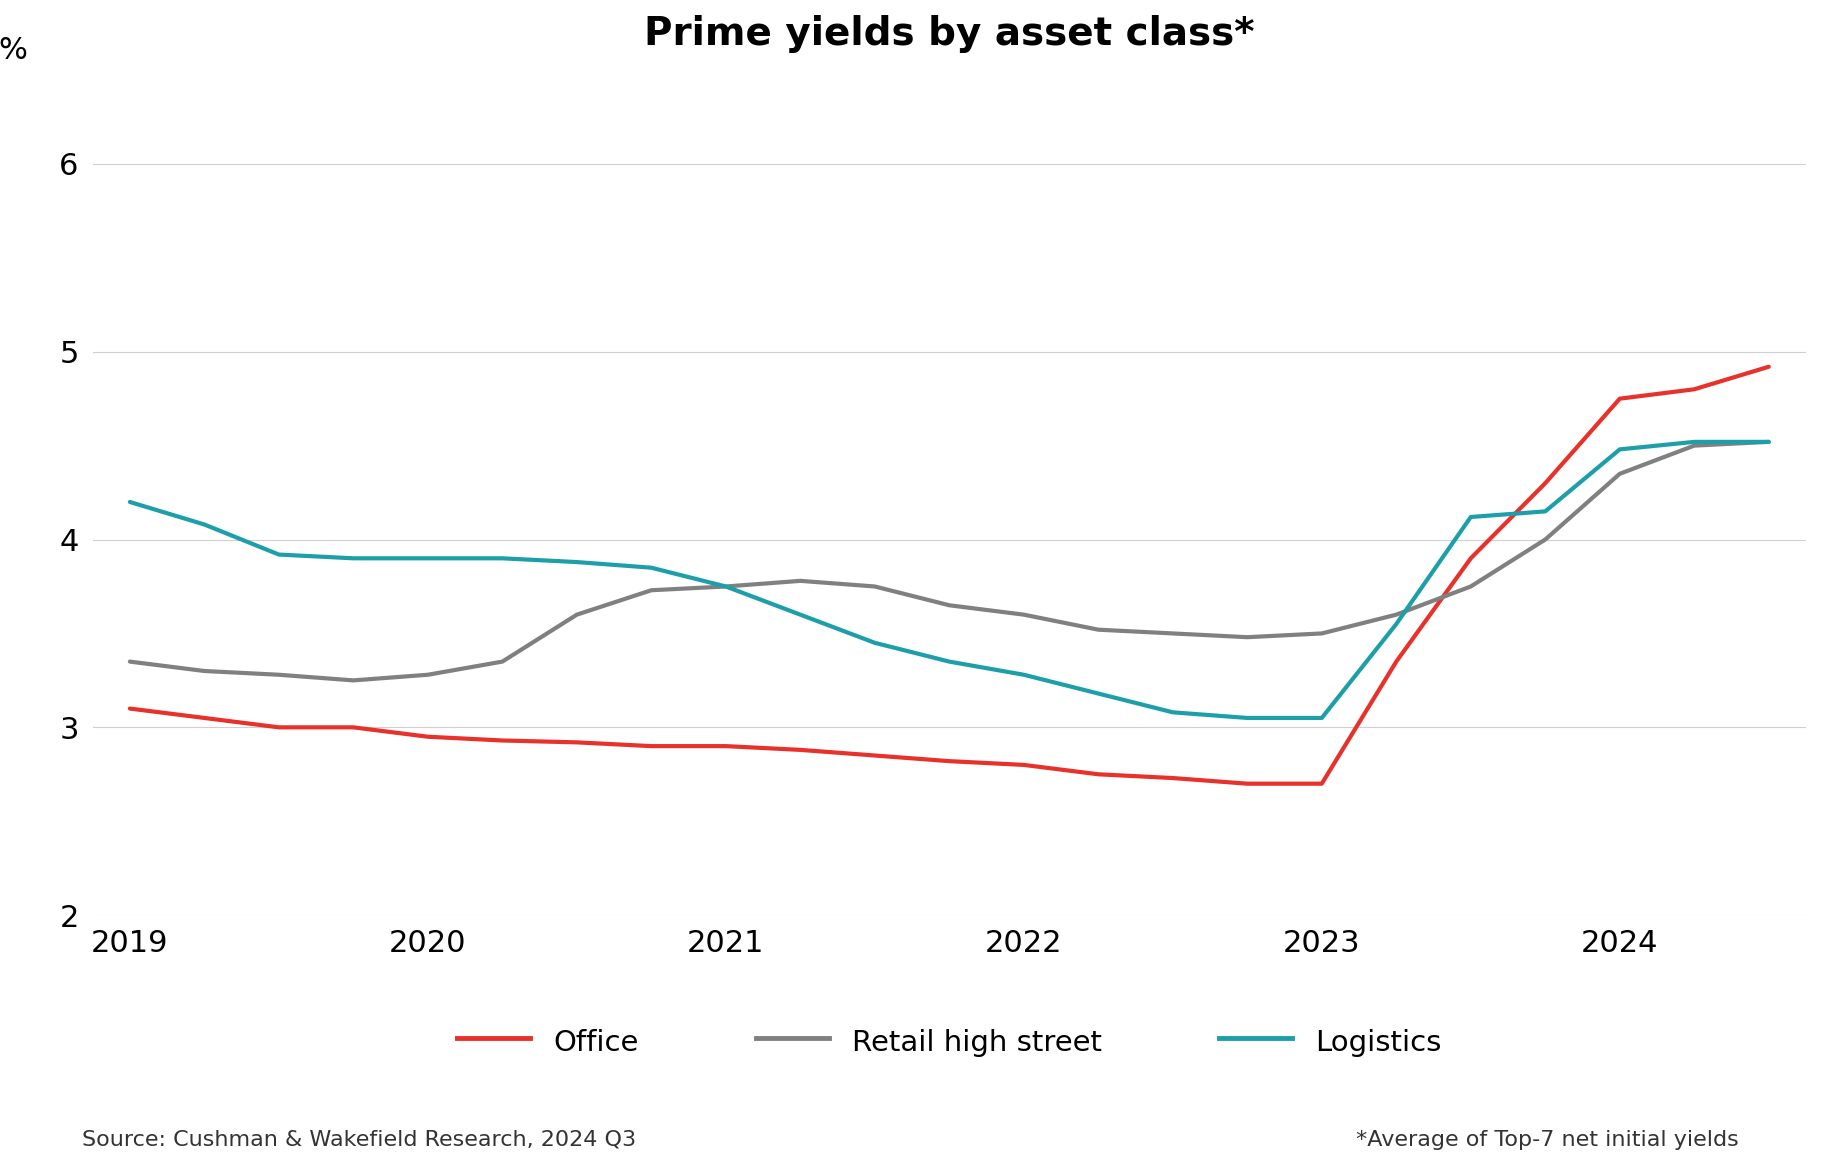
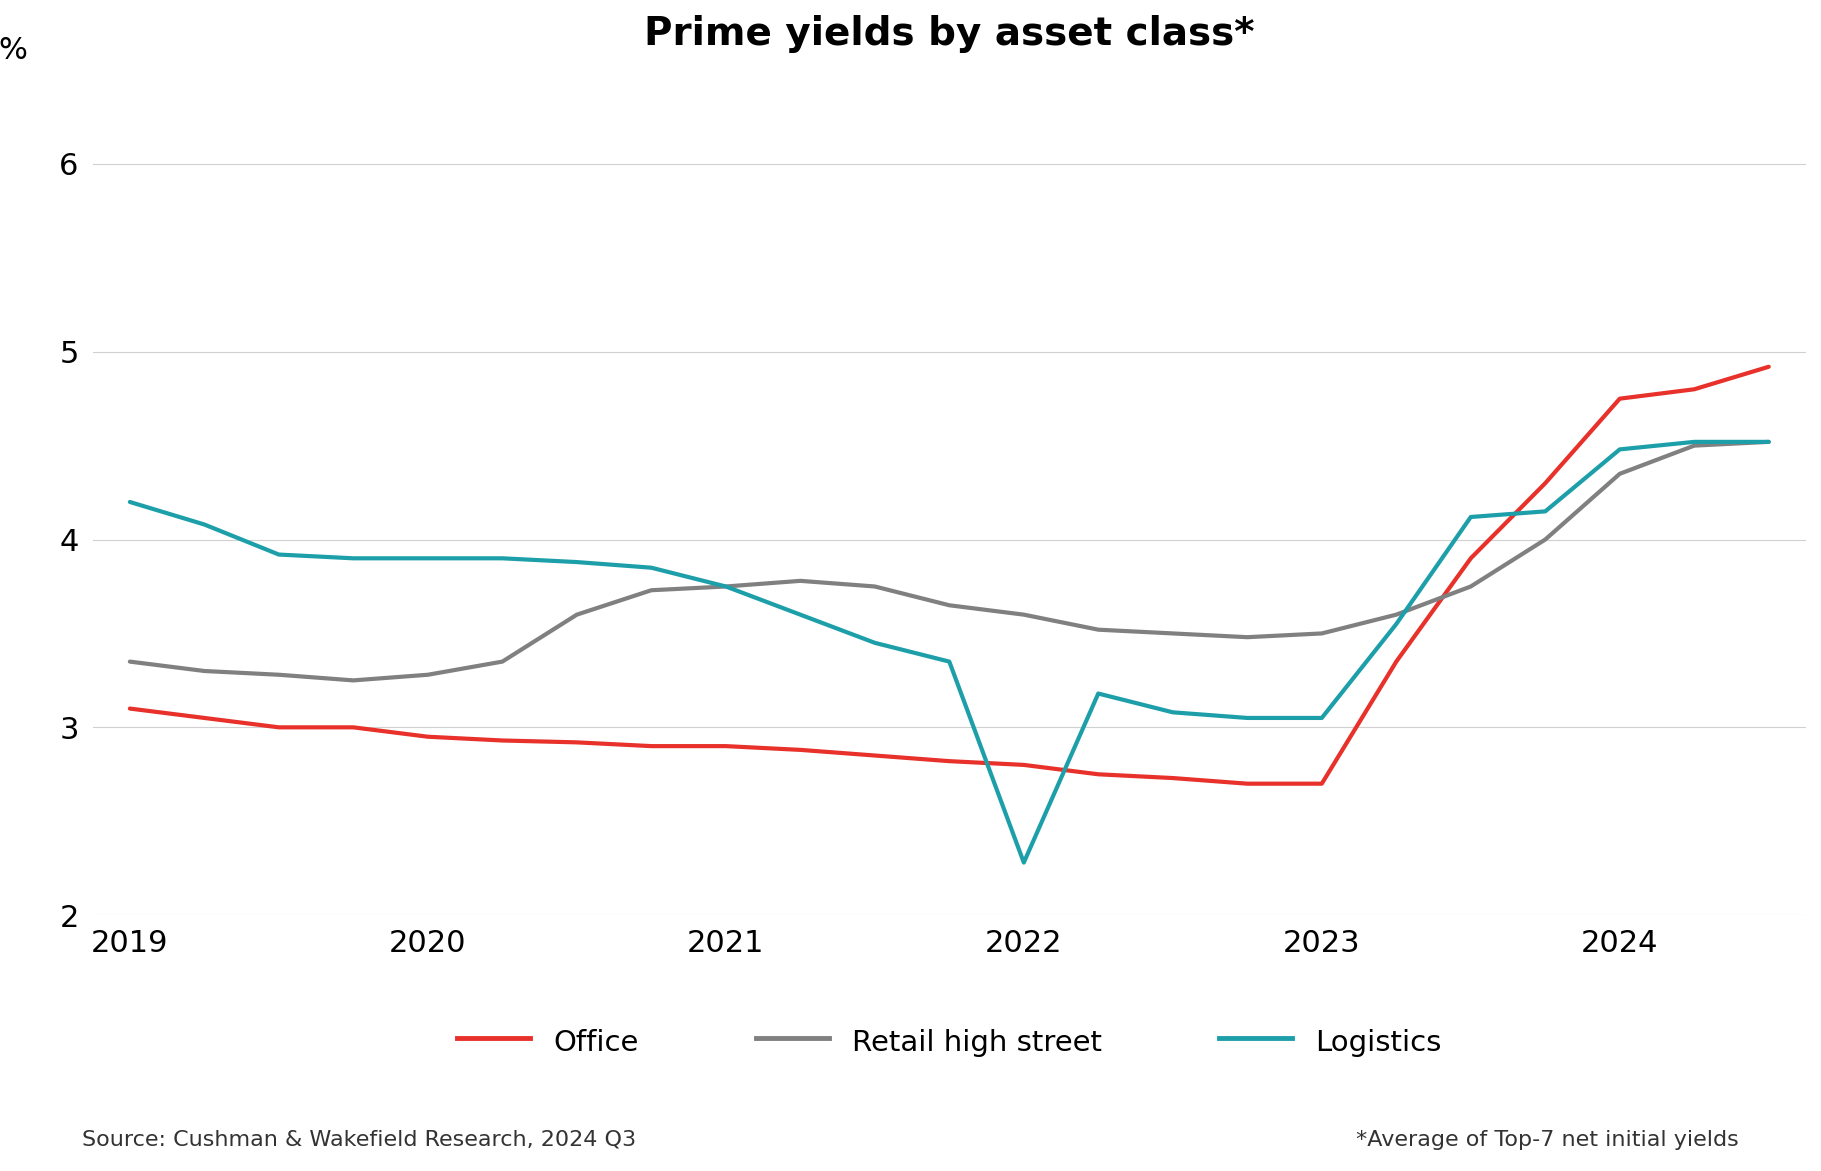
Logistics/2022: 3.28 -> 2.28
